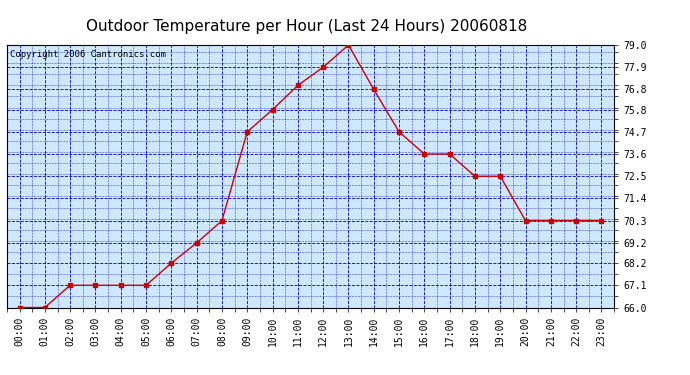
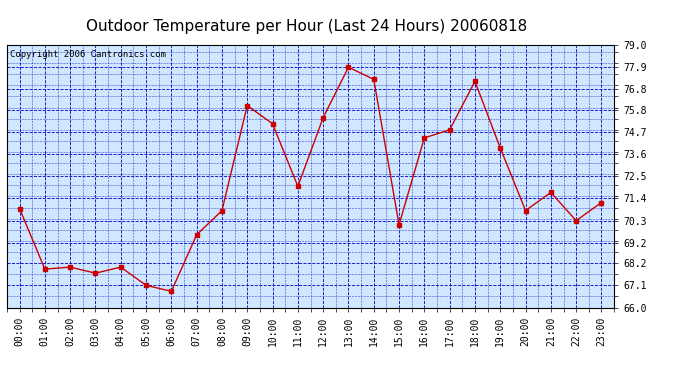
00:00: 66.0 -> 70.9
01:00: 66.0 -> 67.9
02:00: 67.1 -> 68.0
03:00: 67.1 -> 67.7
04:00: 67.1 -> 68.0
06:00: 68.2 -> 66.8
07:00: 69.2 -> 69.6
08:00: 70.3 -> 70.8
09:00: 74.7 -> 76.0
10:00: 75.8 -> 75.1
11:00: 77.0 -> 72.0
12:00: 77.9 -> 75.4
13:00: 79.0 -> 77.9
14:00: 76.8 -> 77.3
15:00: 74.7 -> 70.1
16:00: 73.6 -> 74.4
17:00: 73.6 -> 74.8
18:00: 72.5 -> 77.2
19:00: 72.5 -> 73.9
20:00: 70.3 -> 70.8
21:00: 70.3 -> 71.7
23:00: 70.3 -> 71.2
